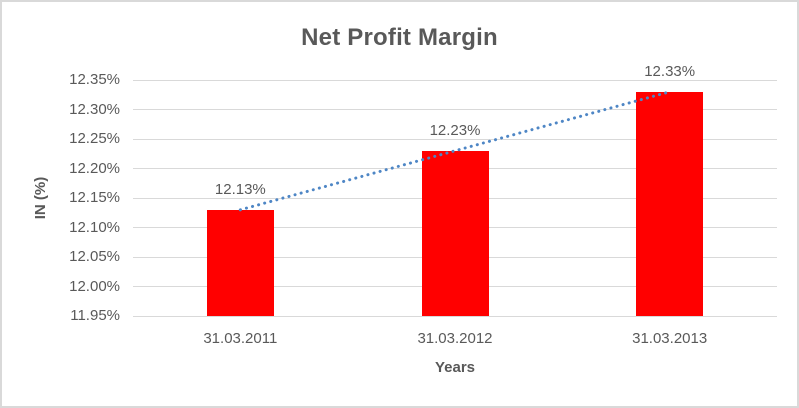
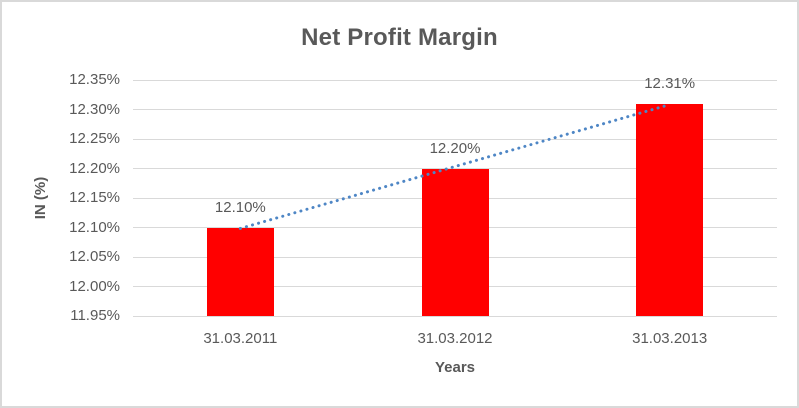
31.03.2011: 12.13% -> 12.10%
31.03.2012: 12.23% -> 12.20%
31.03.2013: 12.33% -> 12.31%
